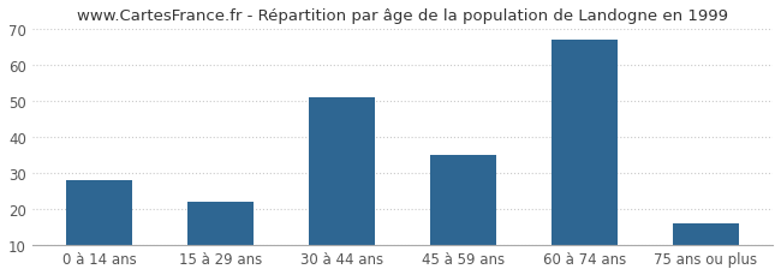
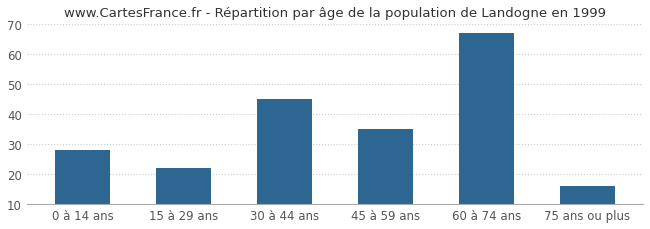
30 à 44 ans: 51 -> 45
